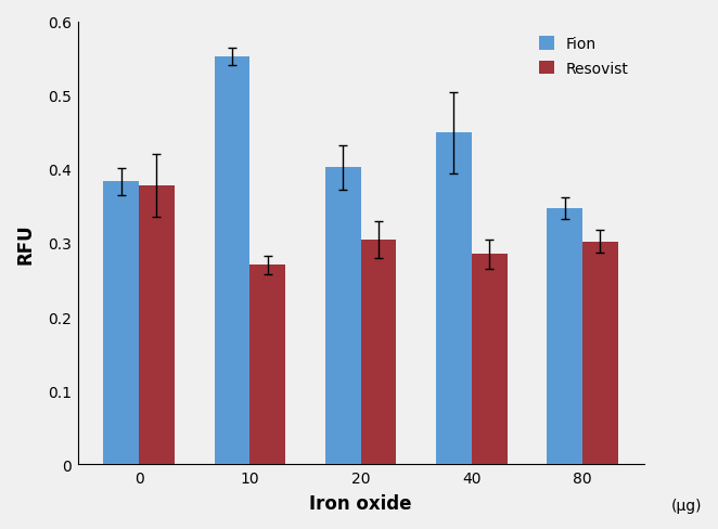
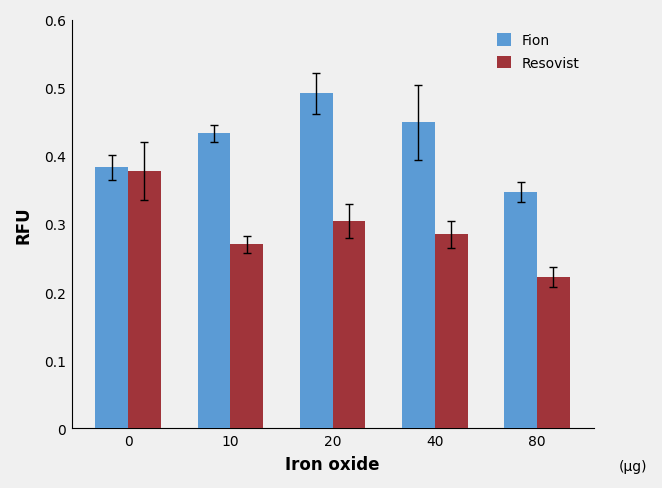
Fion/10: 0.552 -> 0.433
Fion/20: 0.402 -> 0.492
Resovist/80: 0.302 -> 0.222
